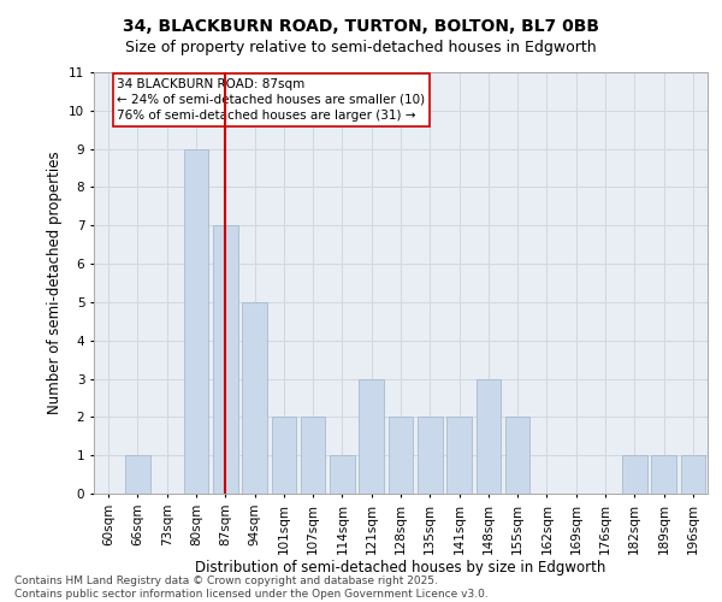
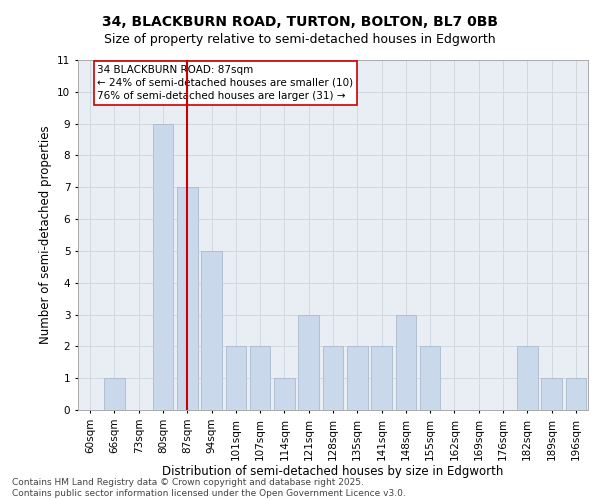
182sqm: 1 -> 2
